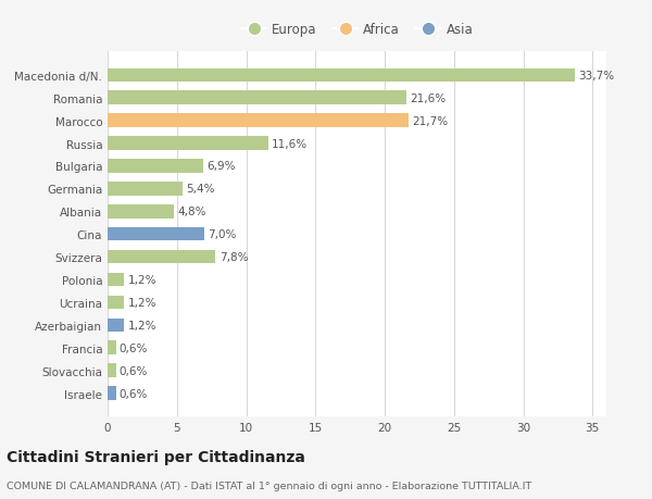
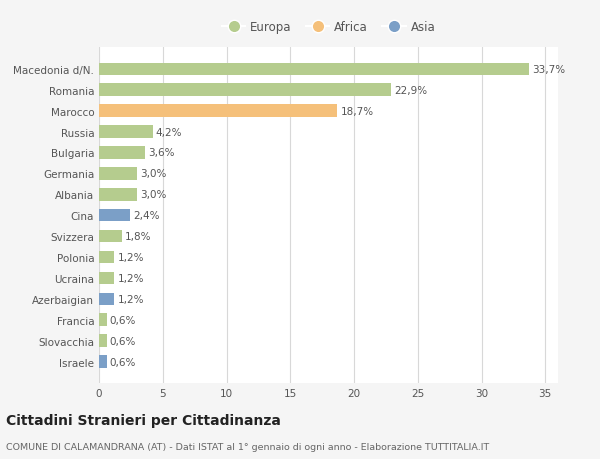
Romania: 21,6% -> 22,9%
Marocco: 21,7% -> 18,7%
Russia: 11,6% -> 4,2%
Bulgaria: 6,9% -> 3,6%
Germania: 5,4% -> 3,0%
Albania: 4,8% -> 3,0%
Cina: 7,0% -> 2,4%
Svizzera: 7,8% -> 1,8%
